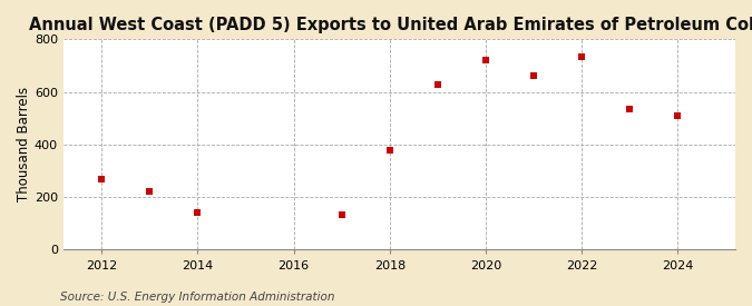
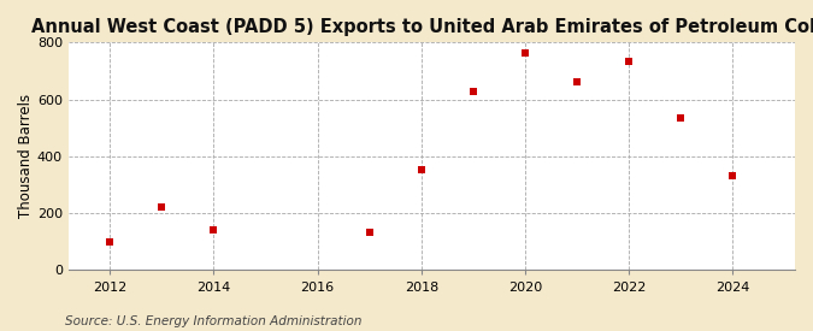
2012: 270 -> 100
2018: 380 -> 355
2020: 720 -> 765
2024: 510 -> 330
